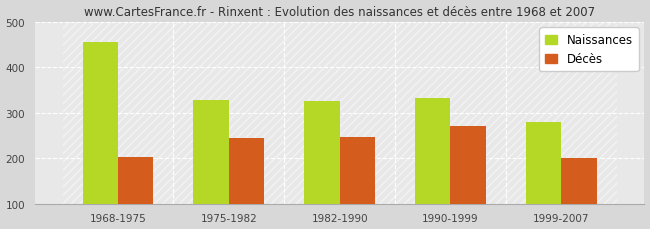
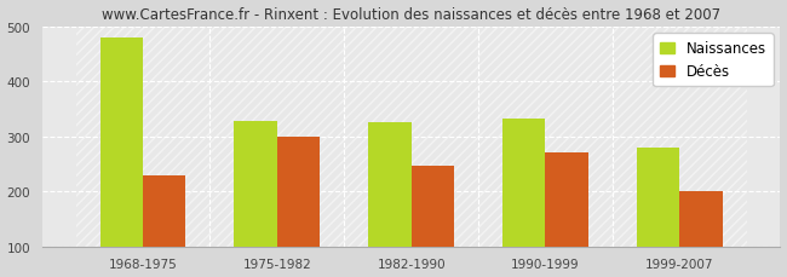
Naissances/1968-1975: 455 -> 480
Décès/1968-1975: 202 -> 230
Décès/1975-1982: 244 -> 300
